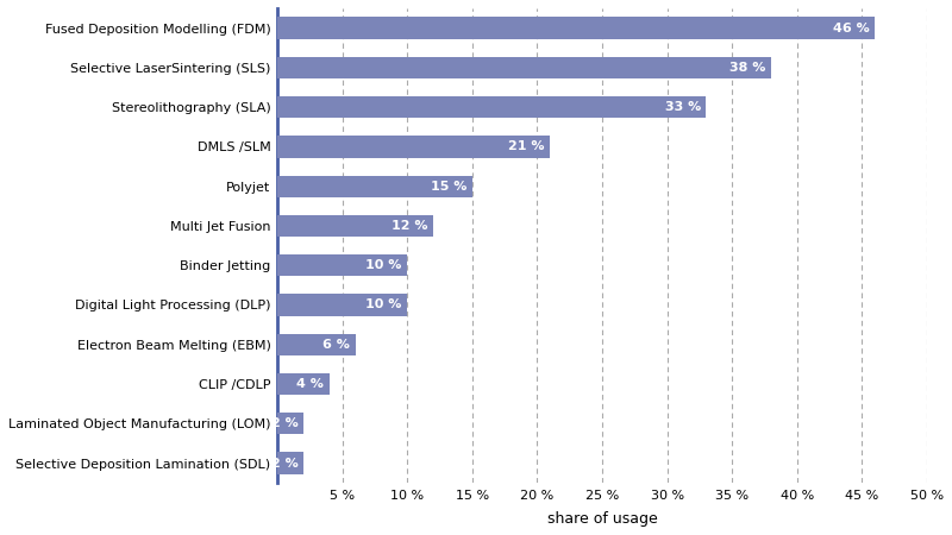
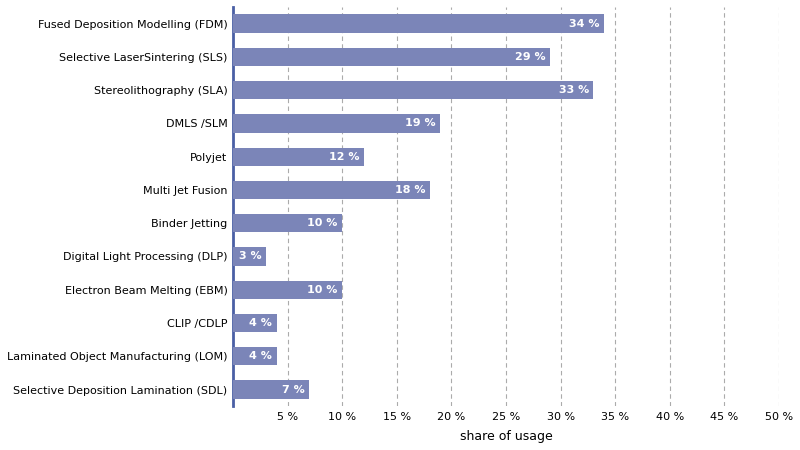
Fused Deposition Modelling (FDM): 46 -> 34
Selective LaserSintering (SLS): 38 -> 29
DMLS /SLM: 21 -> 19
Polyjet: 15 -> 12
Multi Jet Fusion: 12 -> 18
Digital Light Processing (DLP): 10 -> 3
Electron Beam Melting (EBM): 6 -> 10
Laminated Object Manufacturing (LOM): 2 -> 4
Selective Deposition Lamination (SDL): 2 -> 7
